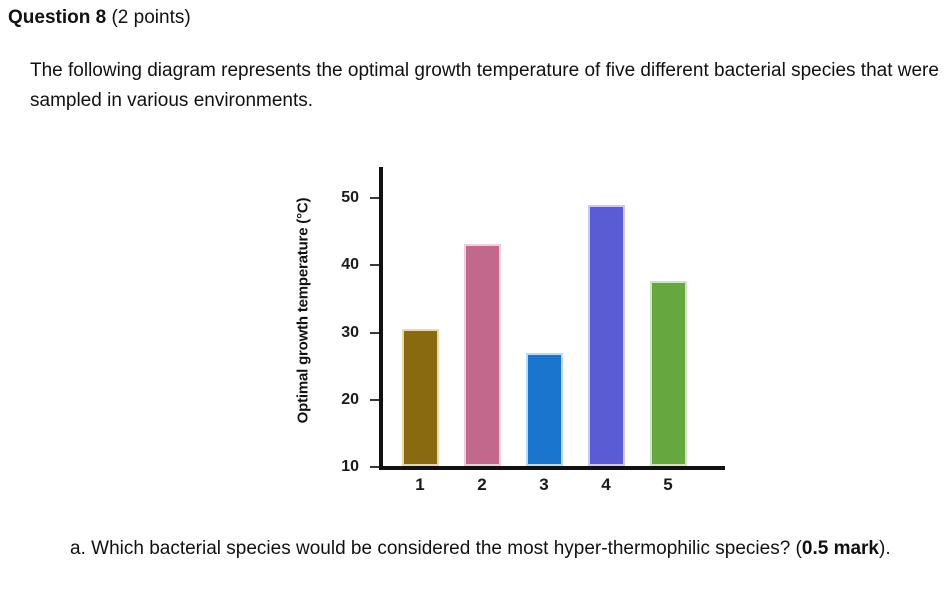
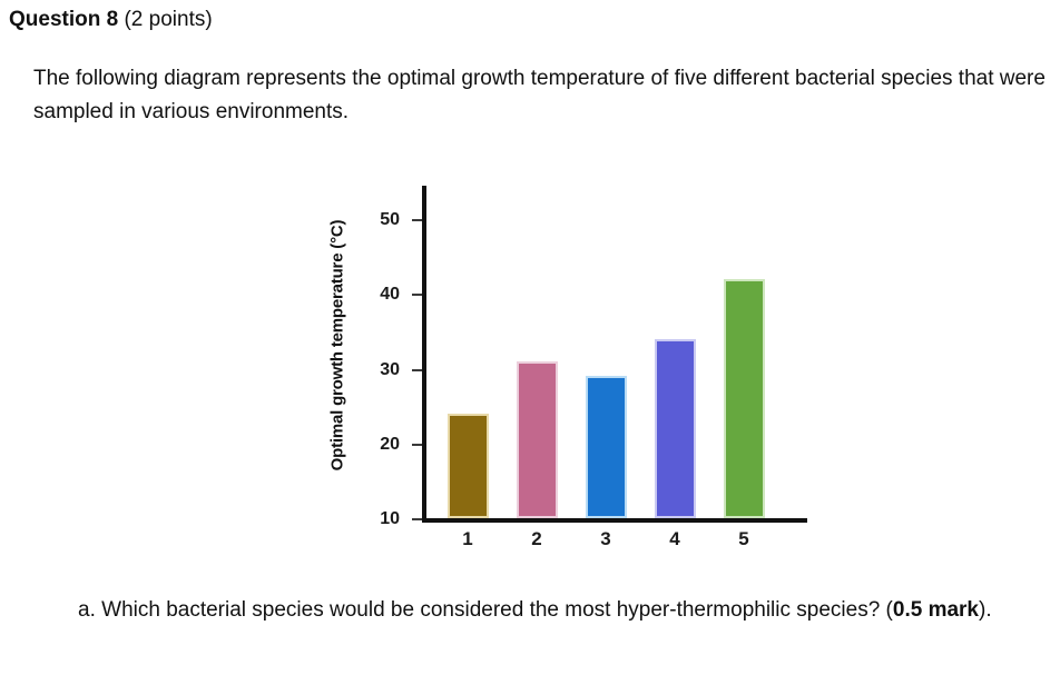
1: 30 -> 24
2: 43 -> 31
3: 27 -> 29
4: 49 -> 34
5: 38 -> 42
